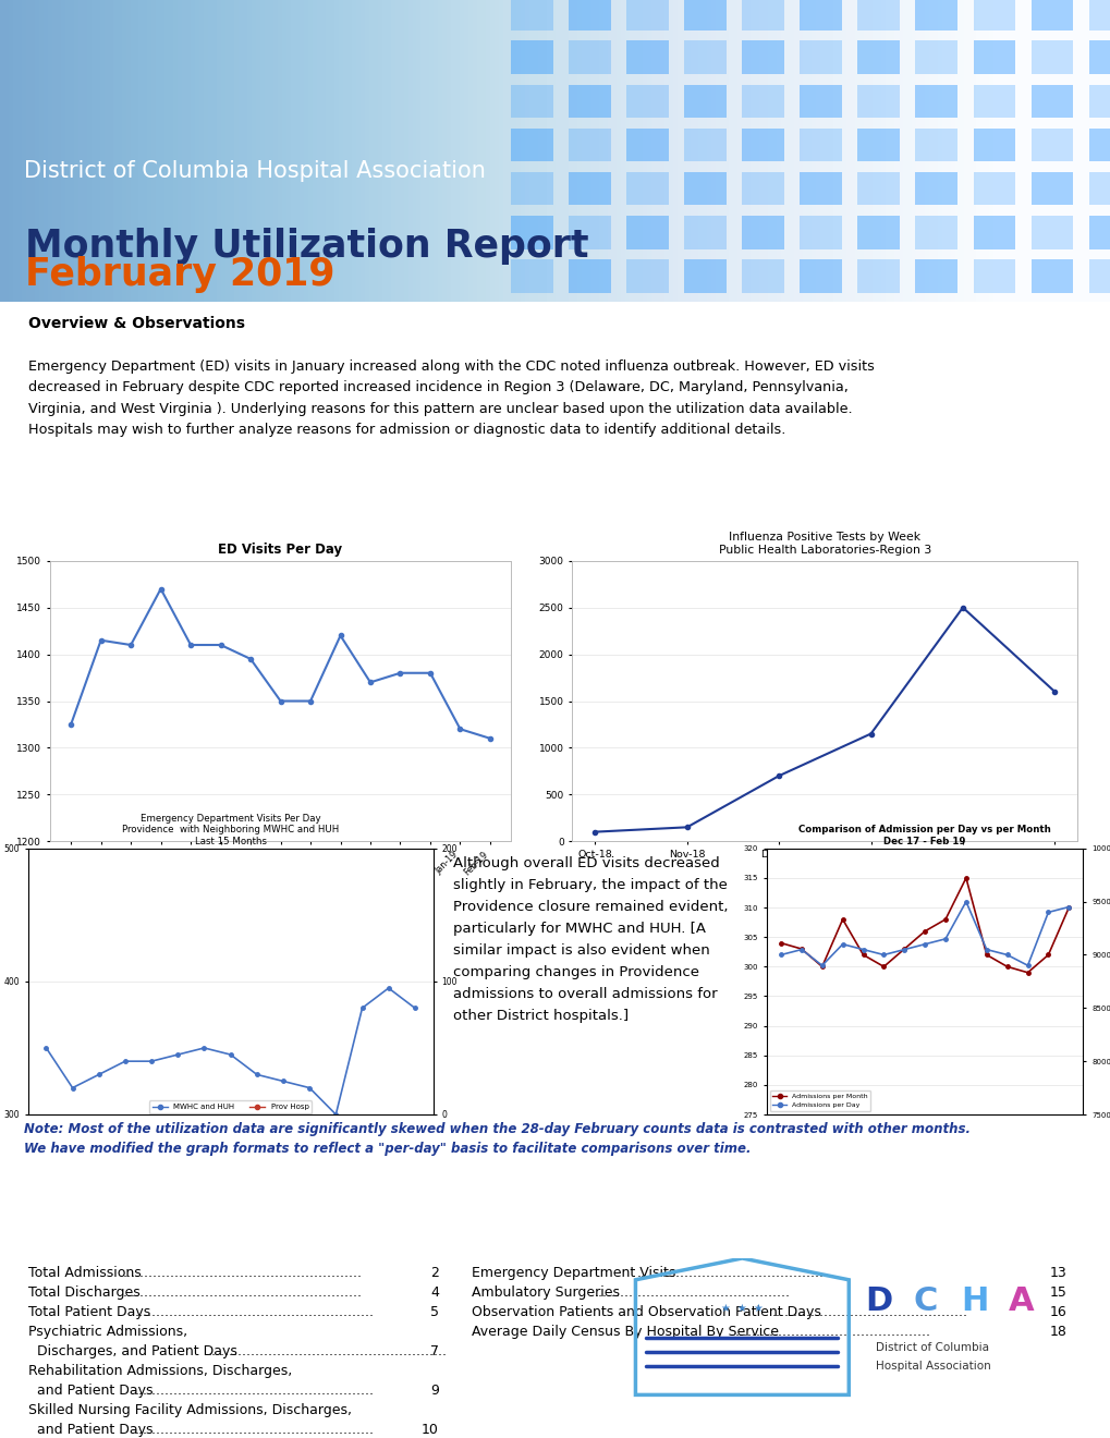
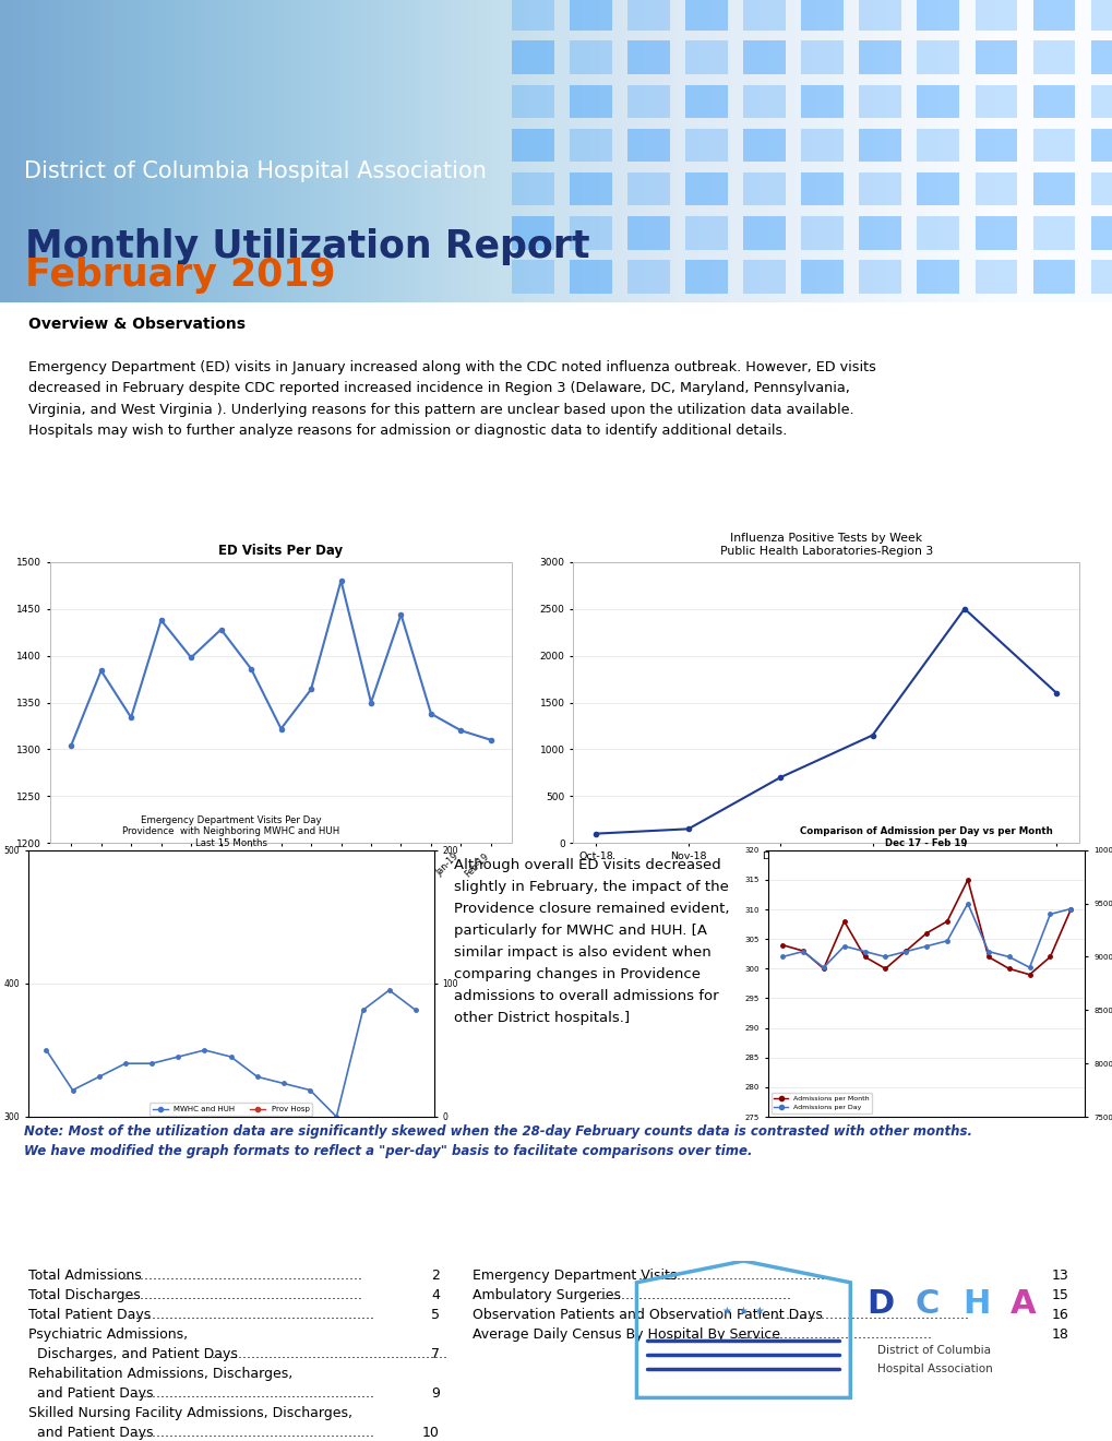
ED Visits Per Day/Dec-17: 1325 -> 1304
ED Visits Per Day/Jan-18: 1415 -> 1384
ED Visits Per Day/Feb-18: 1410 -> 1334
ED Visits Per Day/Mar-18: 1470 -> 1438
ED Visits Per Day/Apr-18: 1410 -> 1398
ED Visits Per Day/May-18: 1410 -> 1428
ED Visits Per Day/Jun-18: 1395 -> 1386
ED Visits Per Day/Jul-18: 1350 -> 1322
ED Visits Per Day/Aug-18: 1350 -> 1364
ED Visits Per Day/Sep-18: 1420 -> 1480
ED Visits Per Day/Oct-18: 1370 -> 1350
ED Visits Per Day/Nov-18: 1380 -> 1444
ED Visits Per Day/Dec-18: 1380 -> 1338
